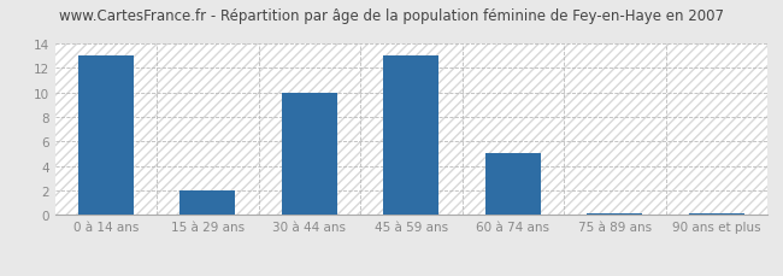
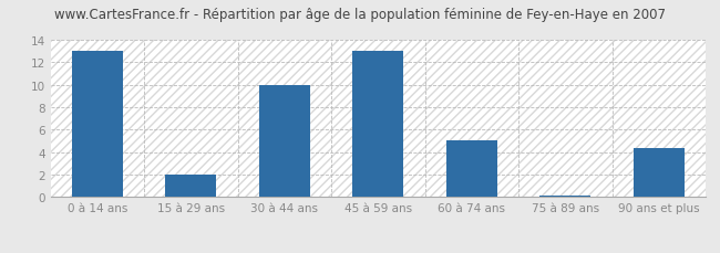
90 ans et plus: 0.1 -> 4.4
